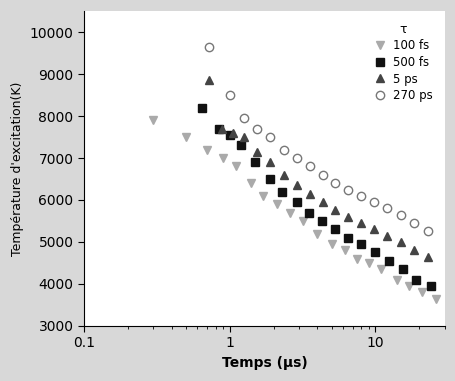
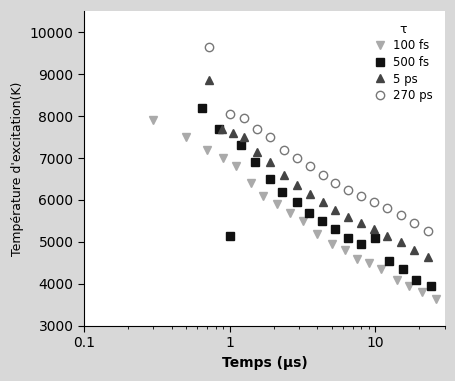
500 fs/1: 7550 -> 5150
270 ps/1: 8500 -> 8050
500 fs/10: 4750 -> 5100
